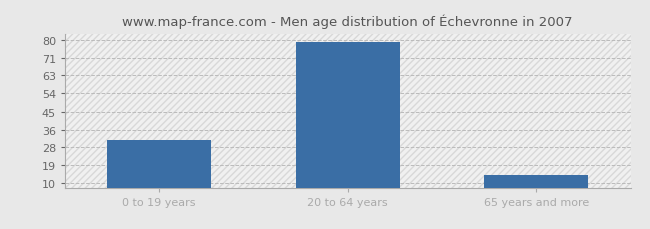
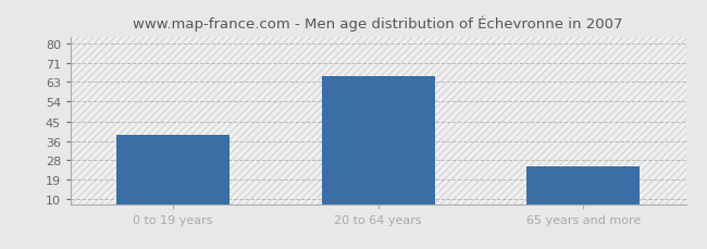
0 to 19 years: 31 -> 39
20 to 64 years: 79 -> 65
65 years and more: 14 -> 25
